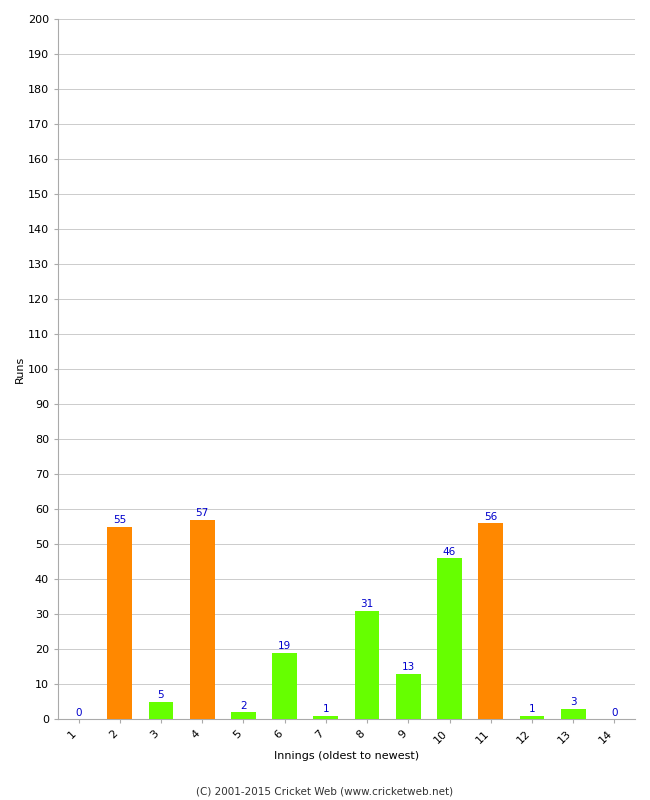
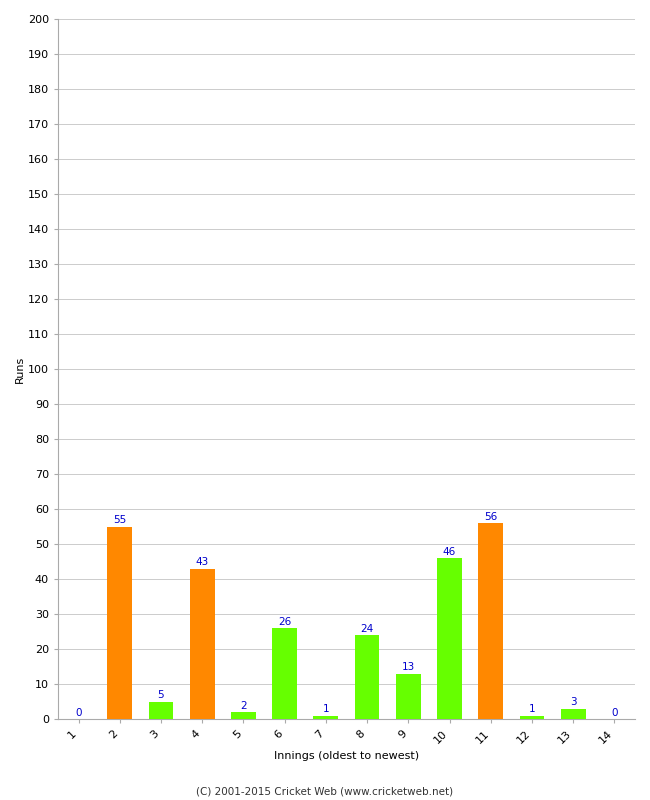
4: 57 -> 43
6: 19 -> 26
8: 31 -> 24
